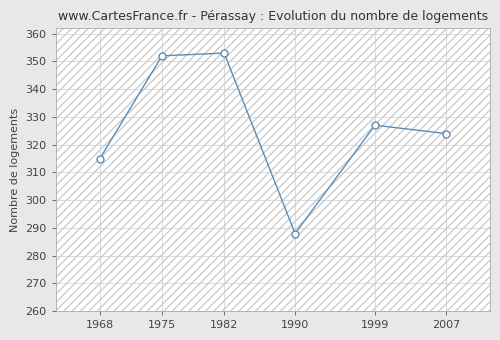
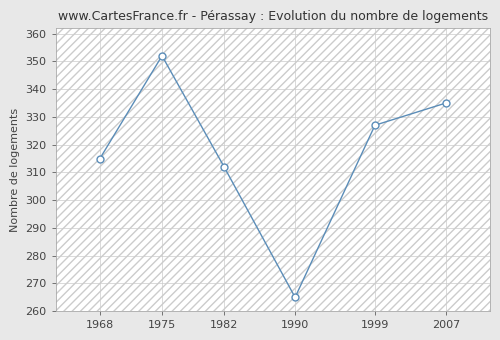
1982: 353 -> 312
1990: 288 -> 265
2007: 324 -> 335
